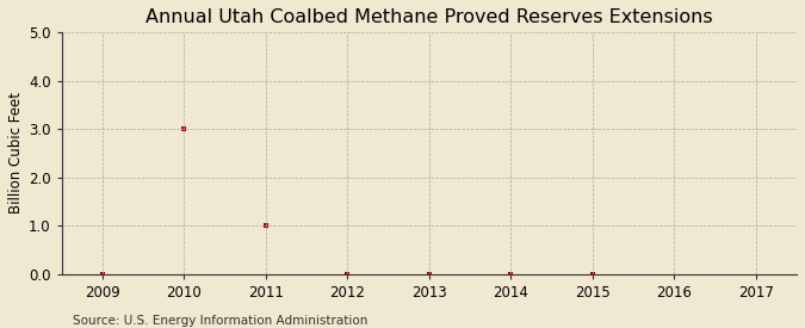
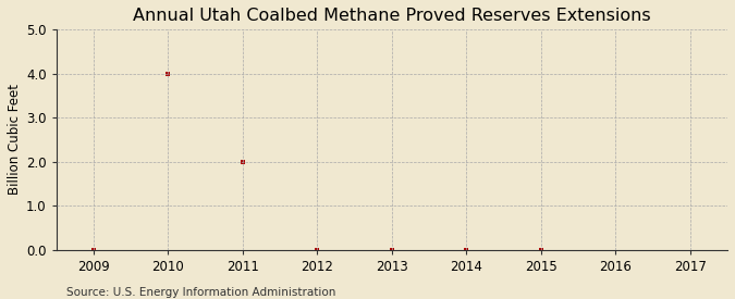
2010: 3 -> 4
2011: 1 -> 2
